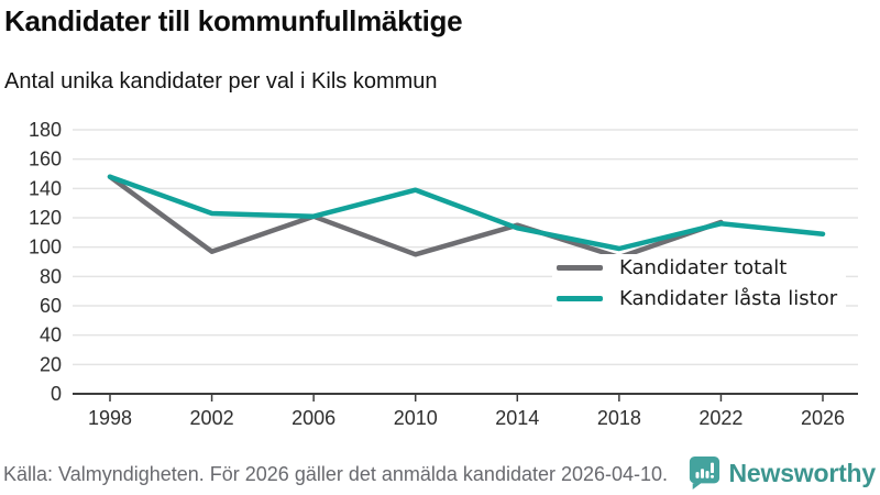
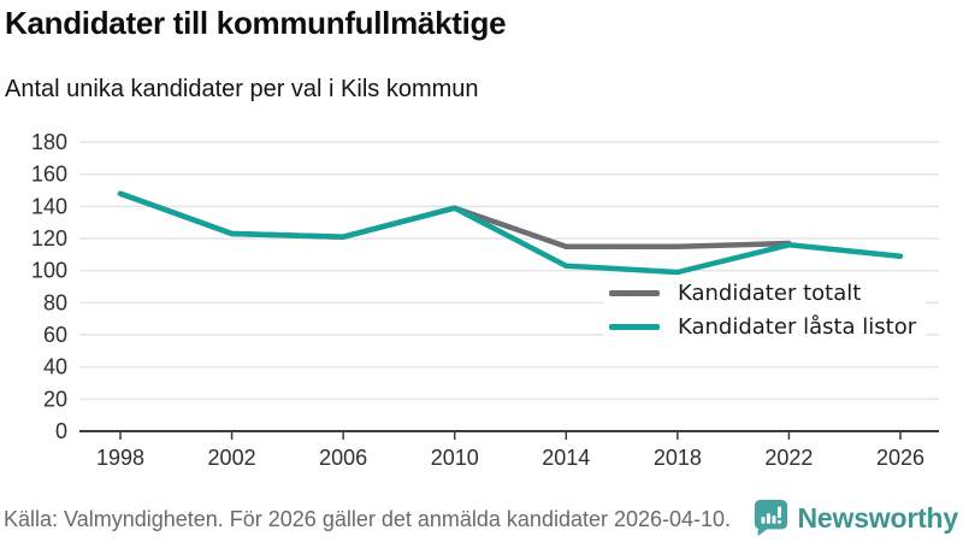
Kandidater totalt/2002: 97 -> 123
Kandidater totalt/2010: 95 -> 139
Kandidater låsta listor/2014: 113 -> 103
Kandidater totalt/2018: 93 -> 115
